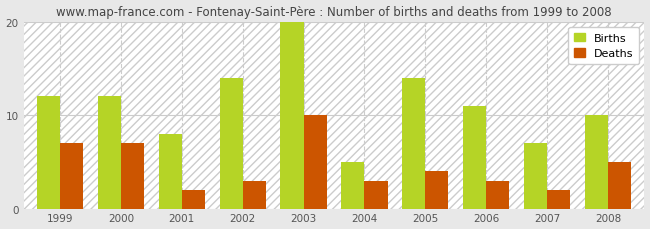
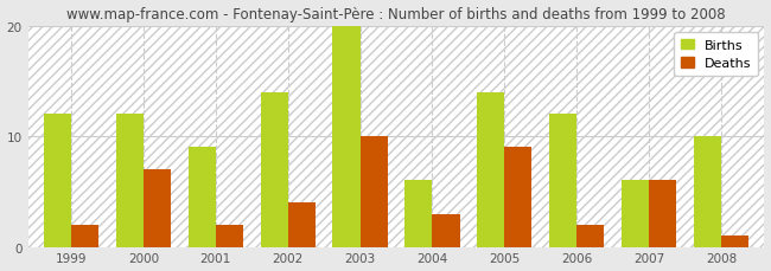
Deaths/1999: 7 -> 2
Births/2001: 8 -> 9
Deaths/2002: 3 -> 4
Births/2004: 5 -> 6
Deaths/2005: 4 -> 9
Births/2006: 11 -> 12
Deaths/2006: 3 -> 2
Births/2007: 7 -> 6
Deaths/2007: 2 -> 6
Deaths/2008: 5 -> 1
